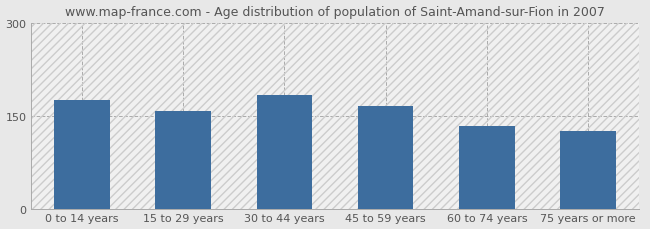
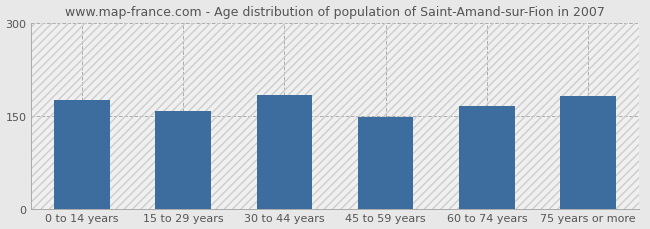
45 to 59 years: 165 -> 148
60 to 74 years: 133 -> 166
75 years or more: 126 -> 182
